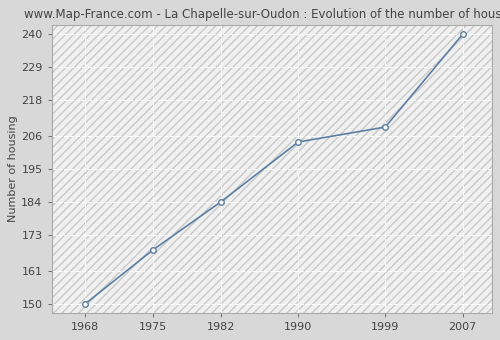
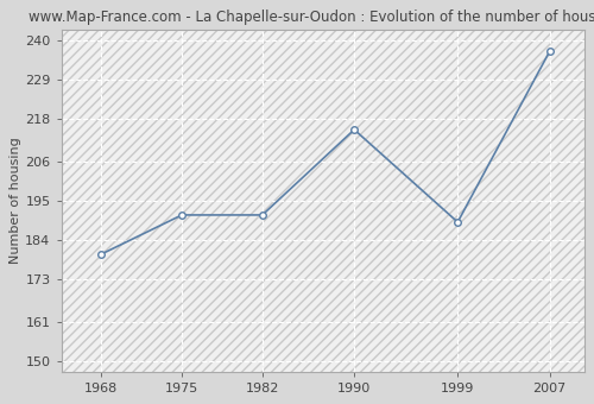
1968: 150 -> 180
1975: 168 -> 191
1982: 184 -> 191
1990: 204 -> 215
1999: 209 -> 189
2007: 240 -> 237
